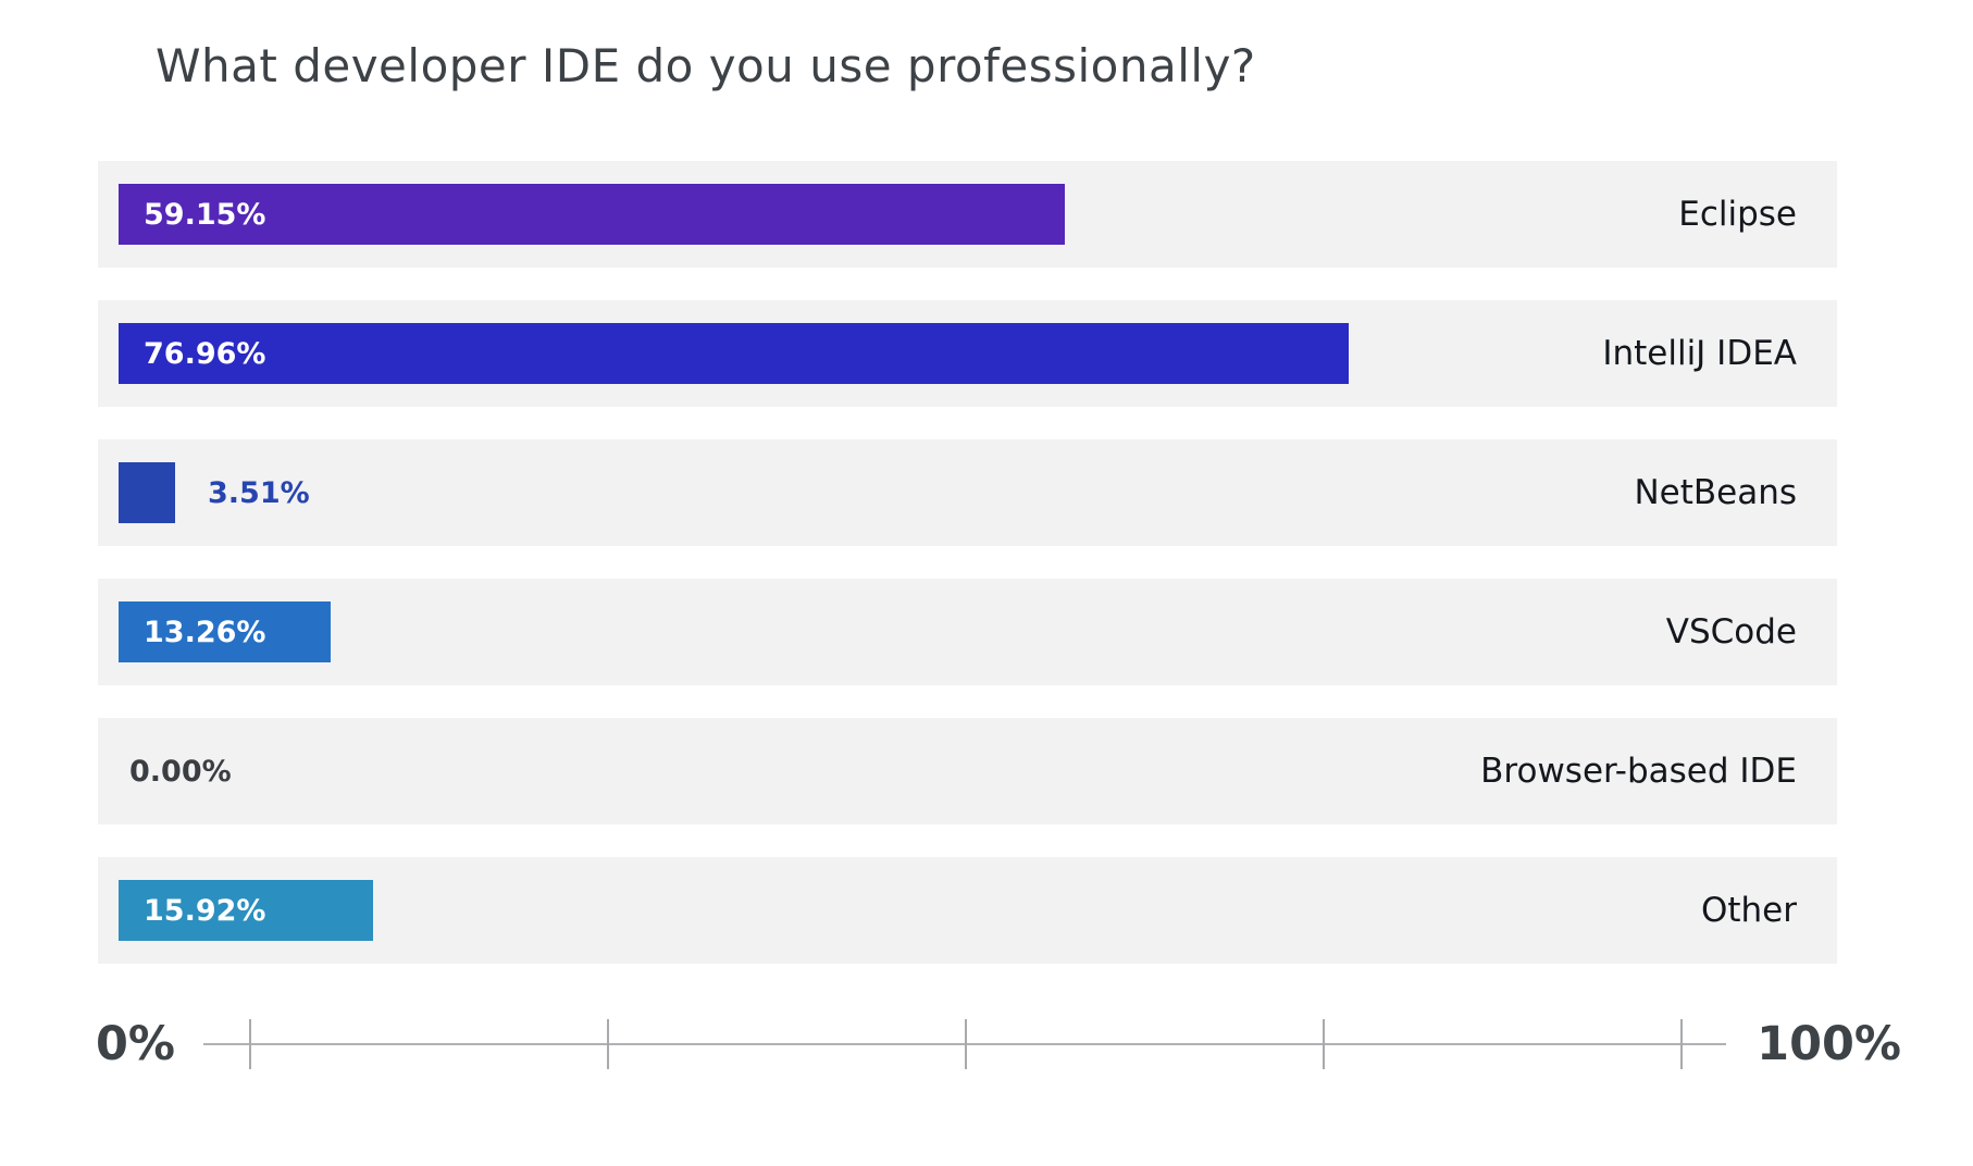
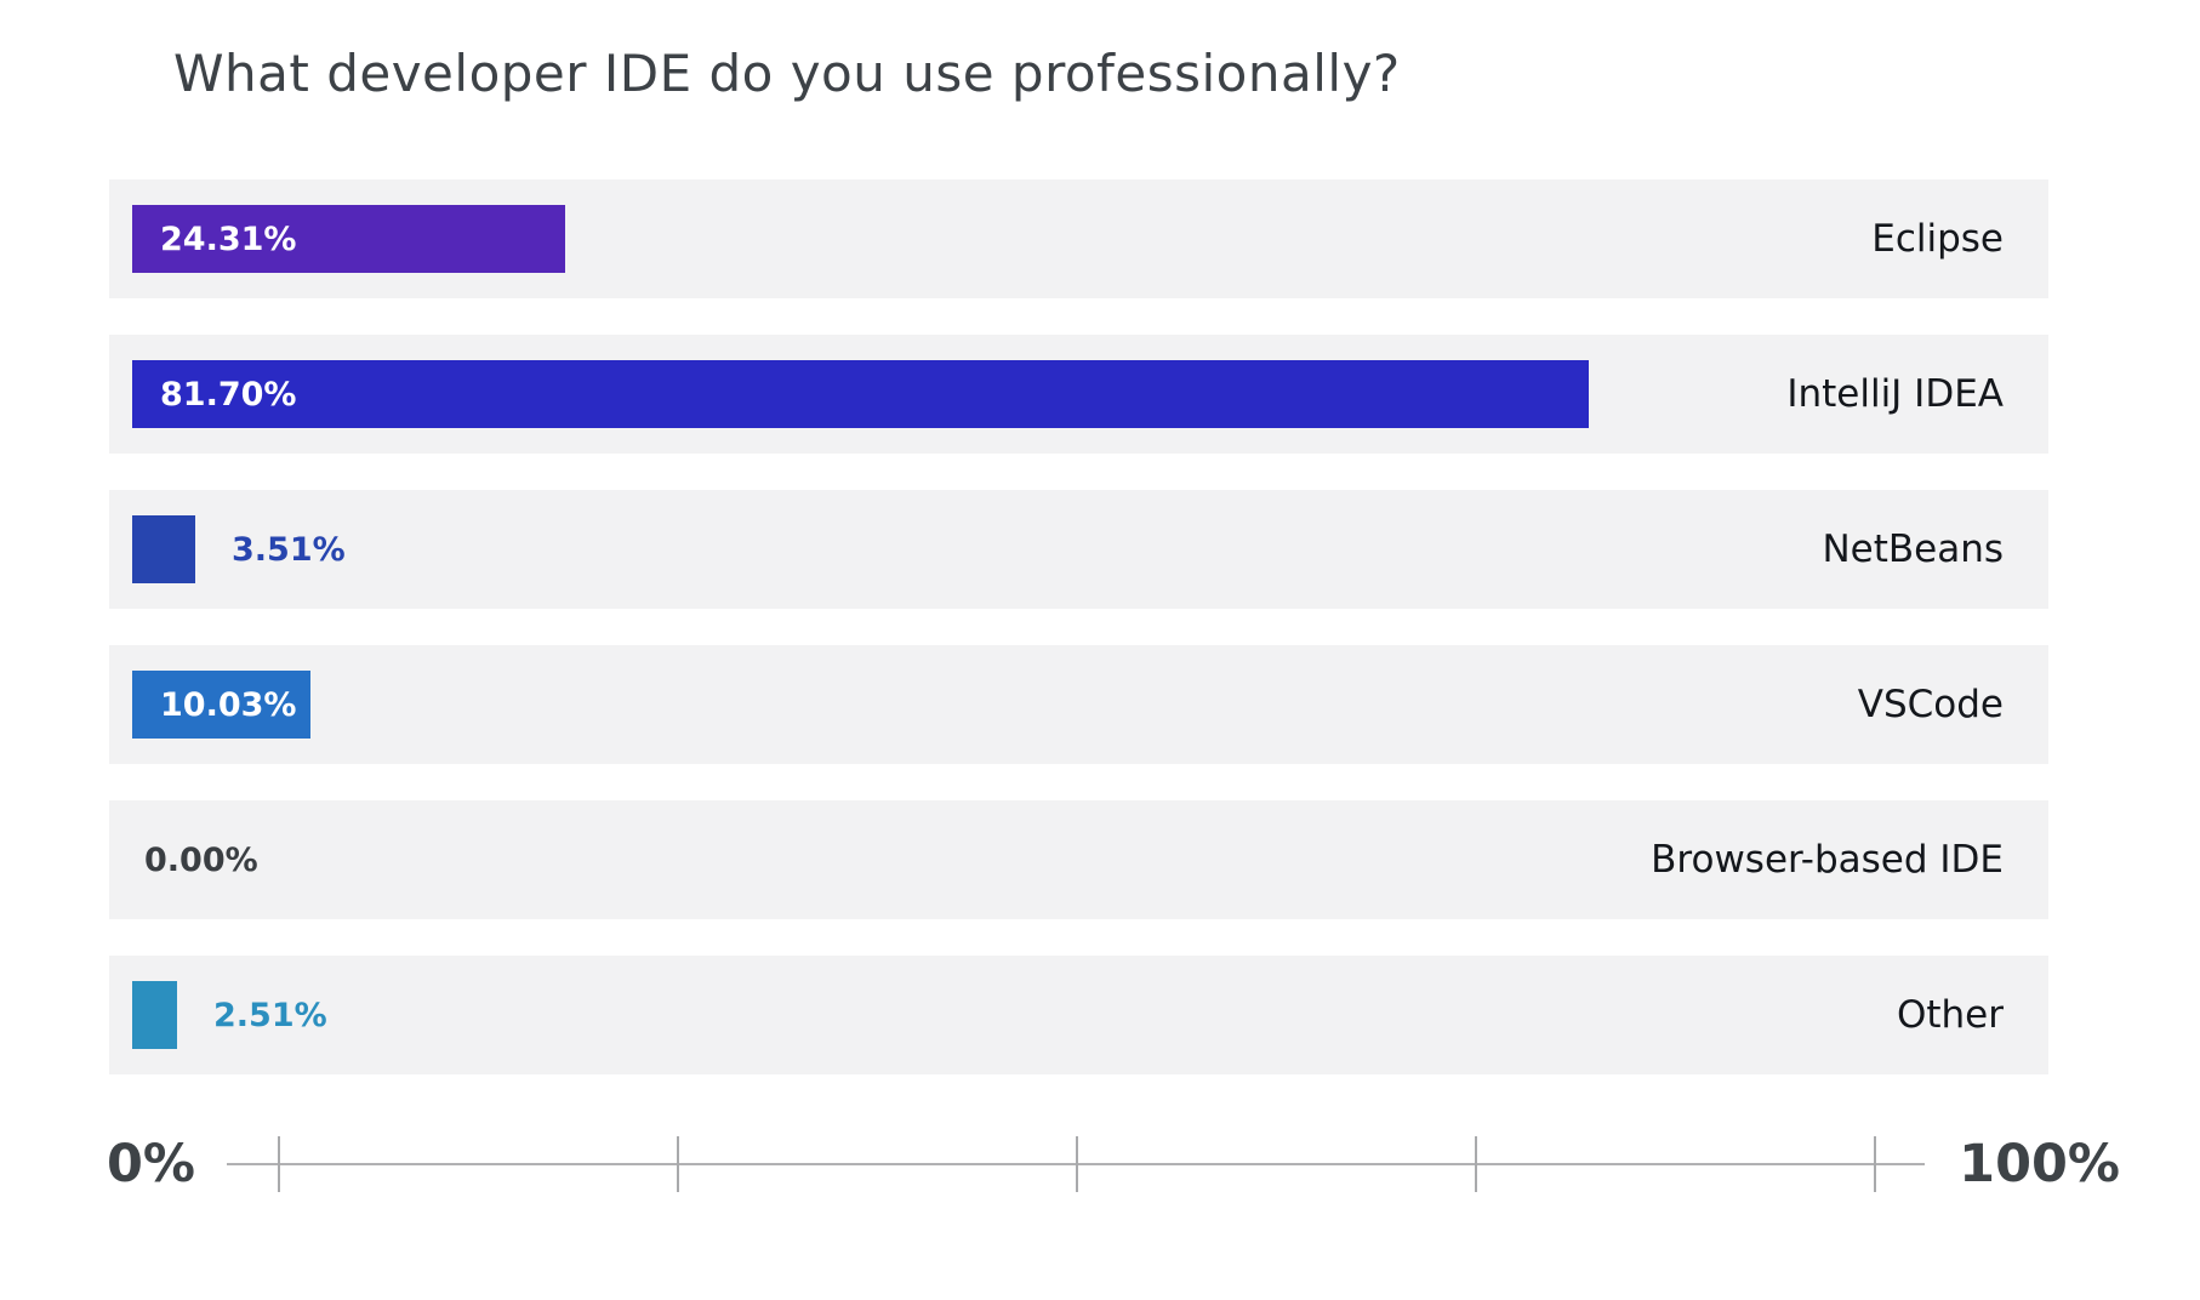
Eclipse: 59.15% -> 24.31%
IntelliJ IDEA: 76.96% -> 81.70%
VSCode: 13.26% -> 10.03%
Other: 15.92% -> 2.51%
